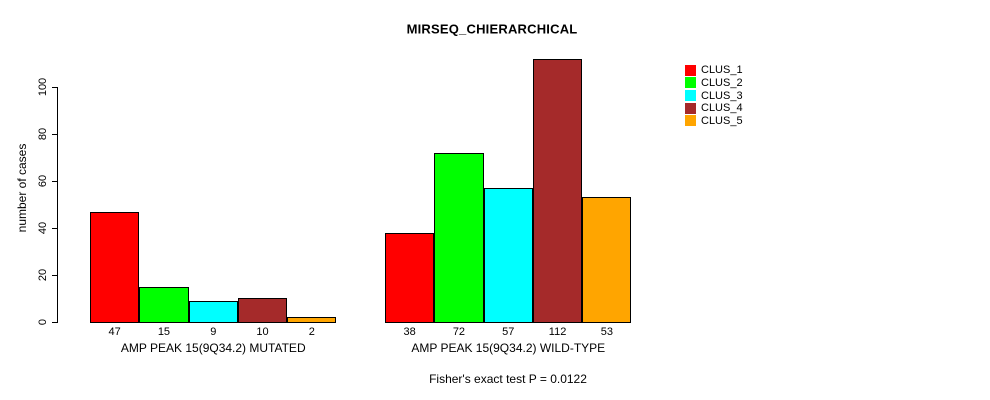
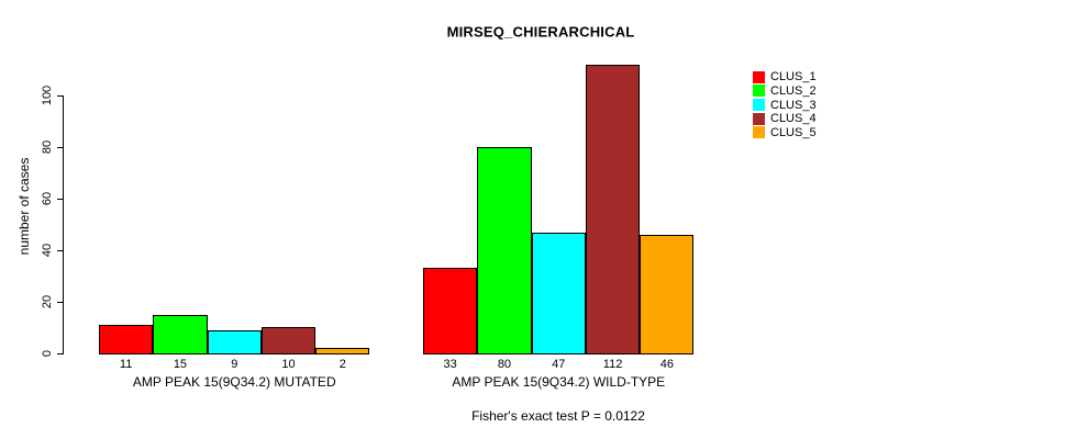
CLUS_1/AMP PEAK 15(9Q34.2) MUTATED: 47 -> 11
CLUS_1/AMP PEAK 15(9Q34.2) WILD-TYPE: 38 -> 33
CLUS_2/AMP PEAK 15(9Q34.2) WILD-TYPE: 72 -> 80
CLUS_3/AMP PEAK 15(9Q34.2) WILD-TYPE: 57 -> 47
CLUS_5/AMP PEAK 15(9Q34.2) WILD-TYPE: 53 -> 46
